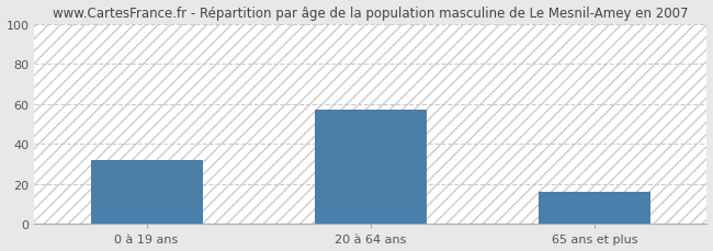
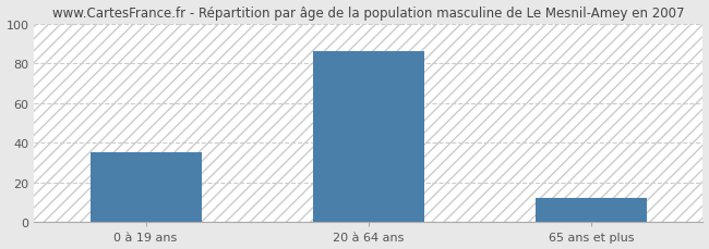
0 à 19 ans: 32 -> 35
20 à 64 ans: 57 -> 86
65 ans et plus: 16 -> 12
